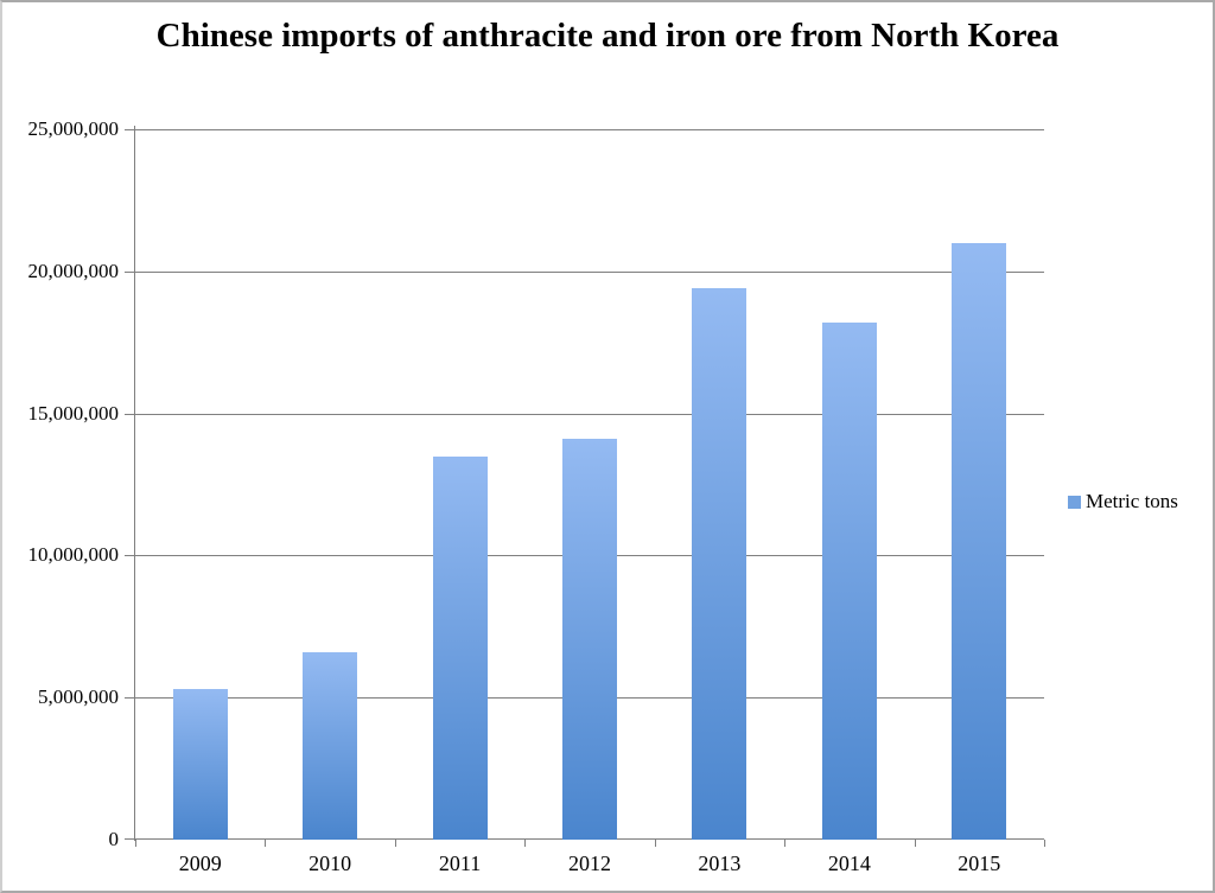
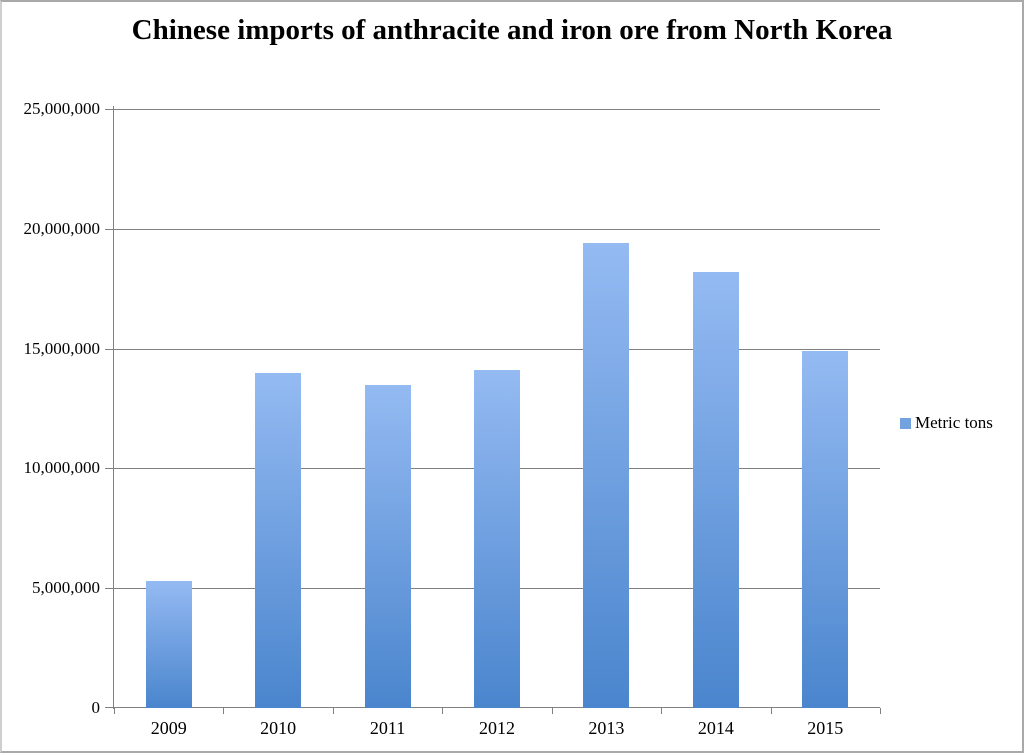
2010: 6600000 -> 14000000
2015: 21000000 -> 14900000
